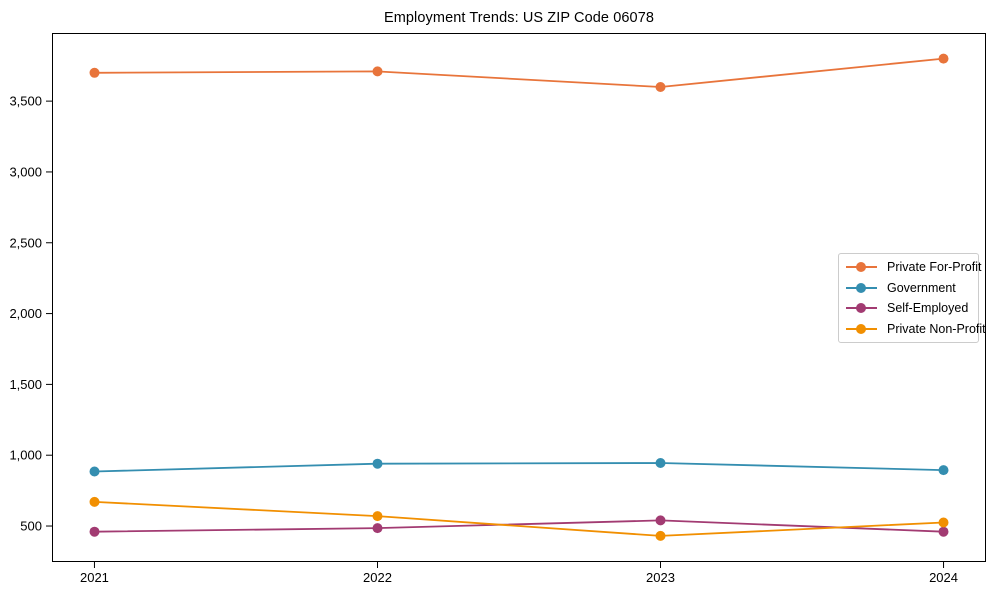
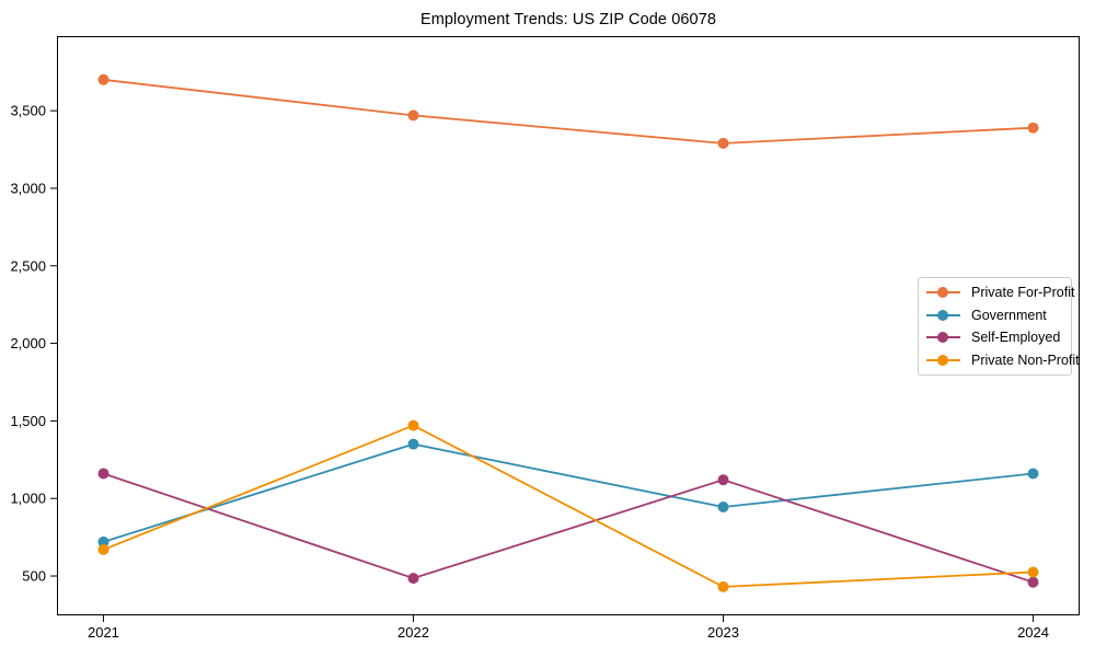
Government/2021: 880 -> 720
Self-Employed/2021: 460 -> 1160
Private For-Profit/2022: 3710 -> 3470
Government/2022: 940 -> 1350
Private Non-Profit/2022: 570 -> 1470
Private For-Profit/2023: 3600 -> 3290
Self-Employed/2023: 540 -> 1120
Private For-Profit/2024: 3800 -> 3390
Government/2024: 900 -> 1160
